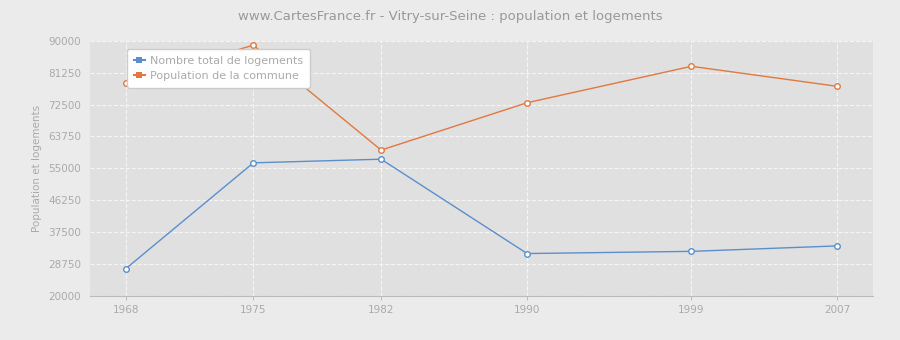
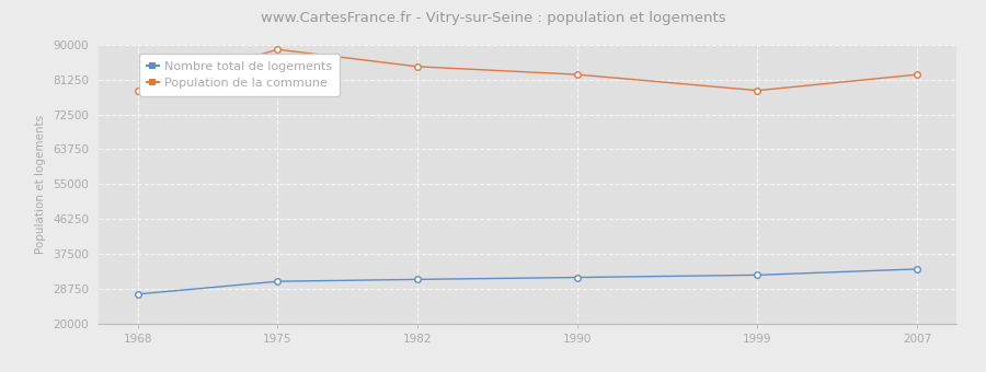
Nombre total de logements/1975: 56500 -> 30600
Nombre total de logements/1982: 57500 -> 31100
Population de la commune/1982: 60000 -> 84500
Population de la commune/1990: 73000 -> 82500
Population de la commune/1999: 83000 -> 78500
Population de la commune/2007: 77500 -> 82500
